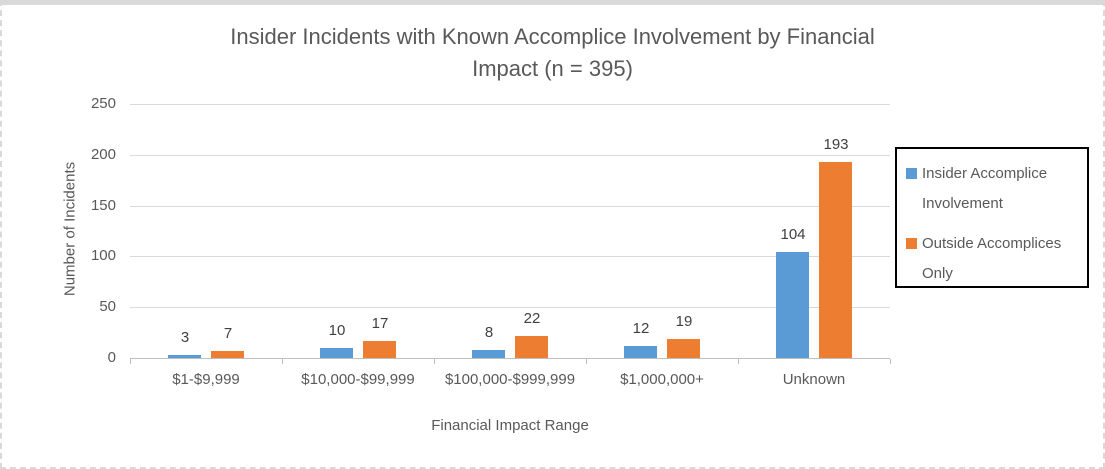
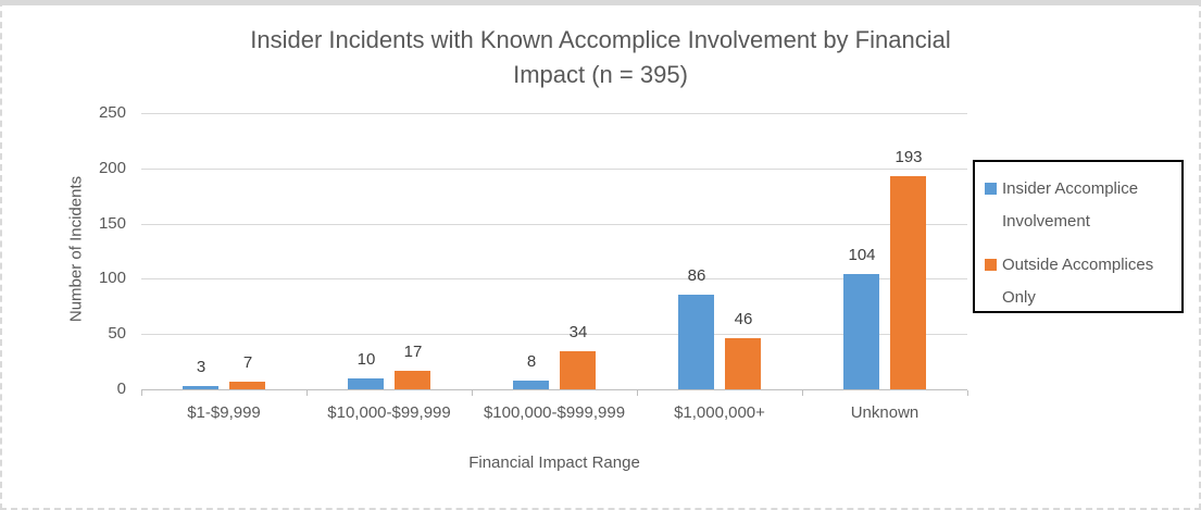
Outside Accomplices Only/$100,000-$999,999: 22 -> 34
Insider Accomplice Involvement/$1,000,000+: 12 -> 86
Outside Accomplices Only/$1,000,000+: 19 -> 46
